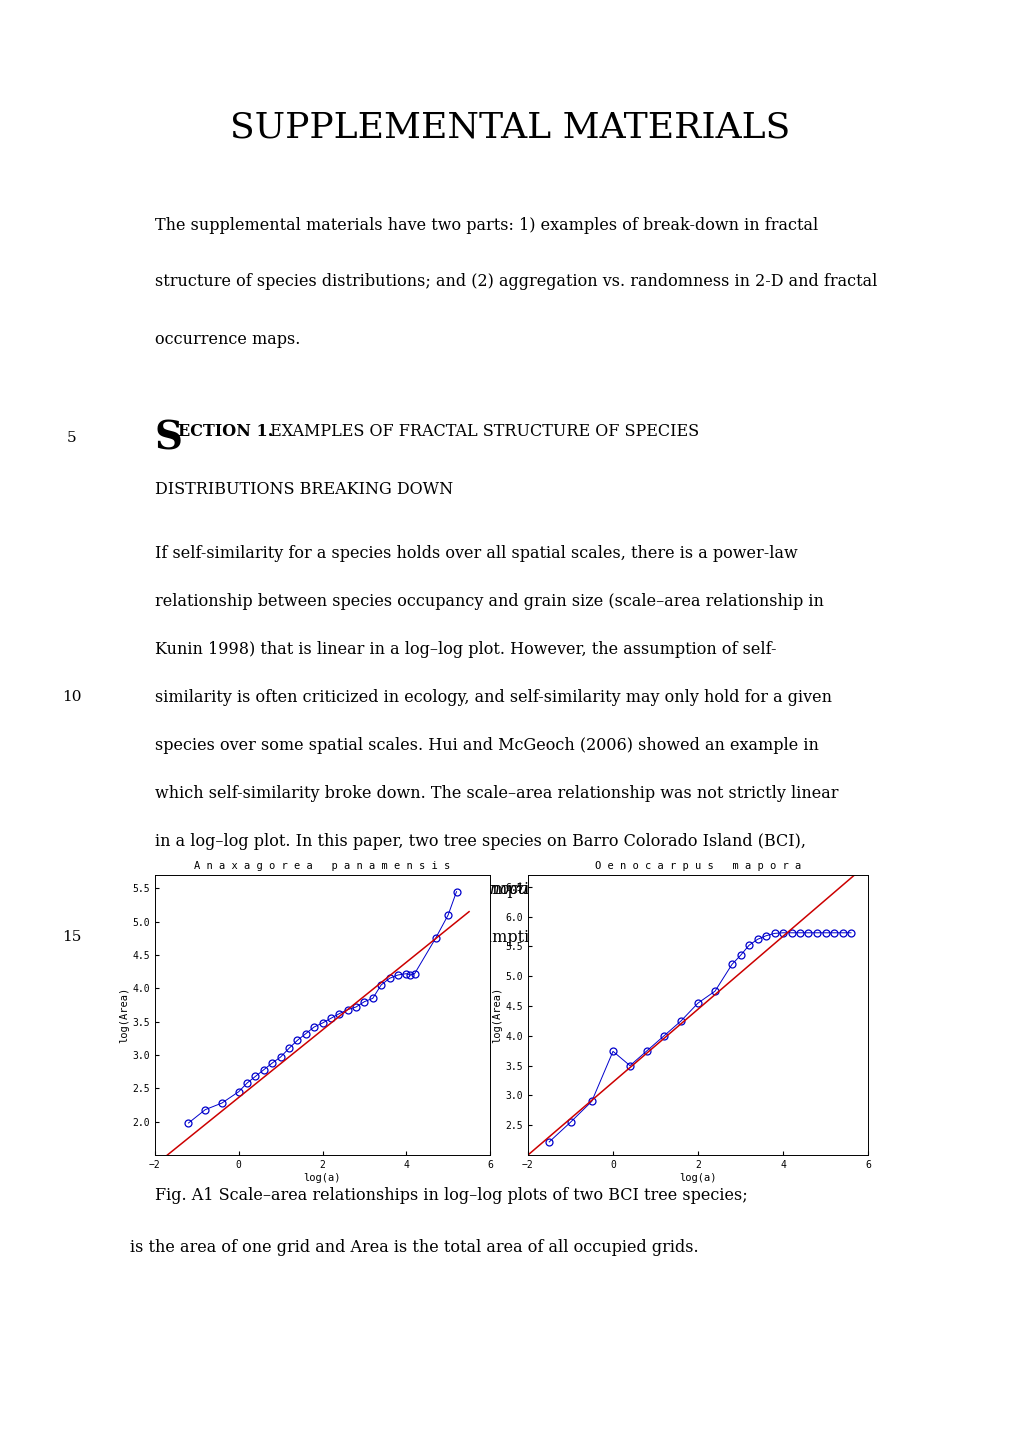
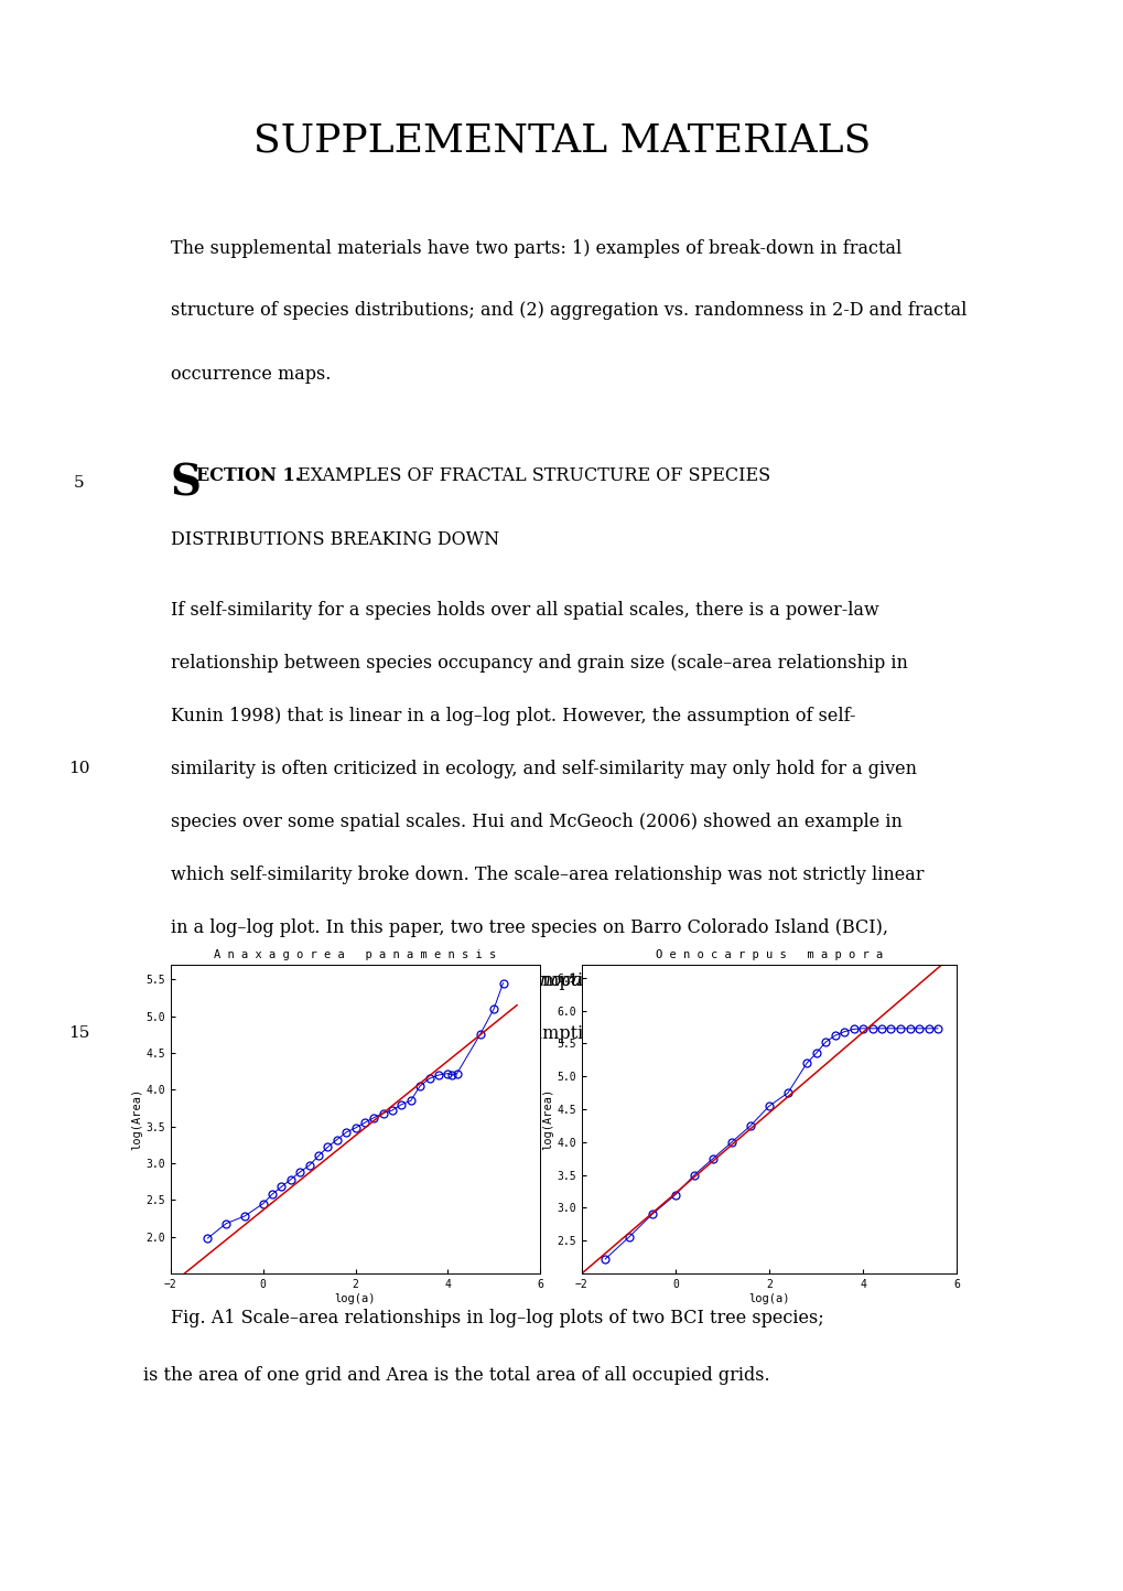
O e n o c a r p u s m a p o r a/0: 3.74 -> 3.20
